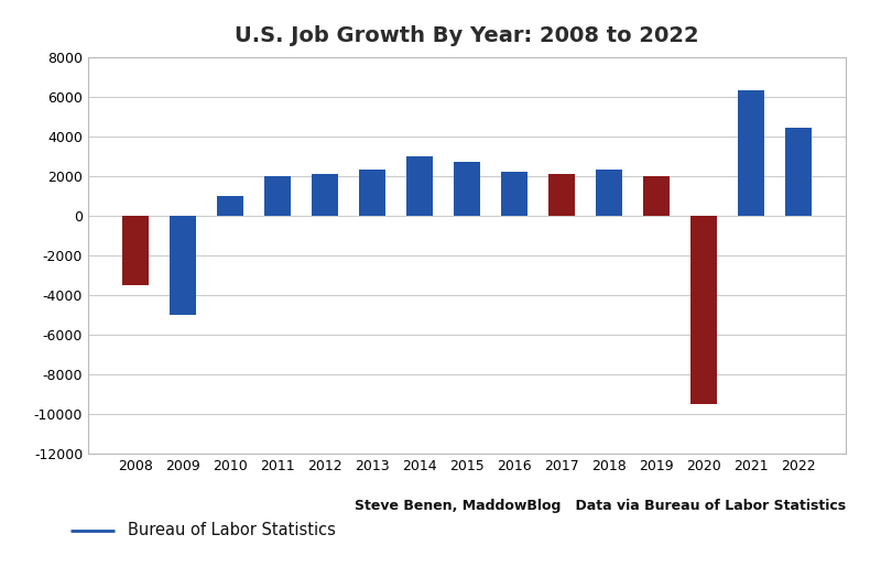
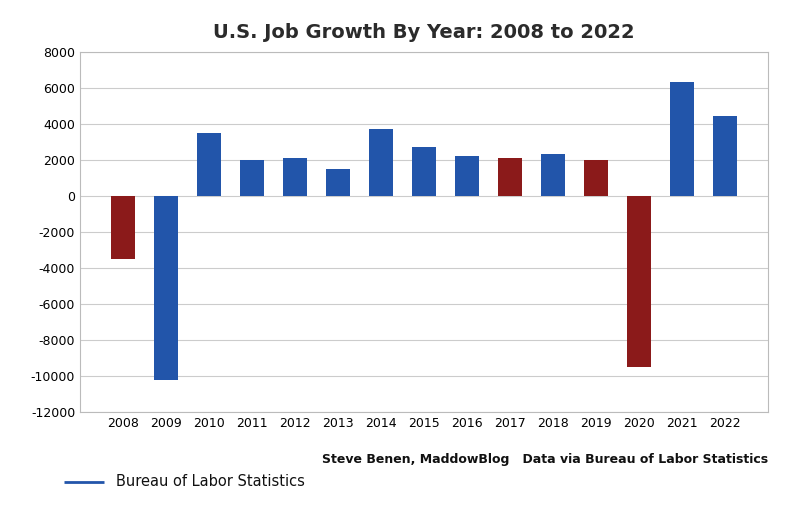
2009: -5000 -> -10200
2010: 1000 -> 3500
2013: 2300 -> 1500
2014: 3000 -> 3700
